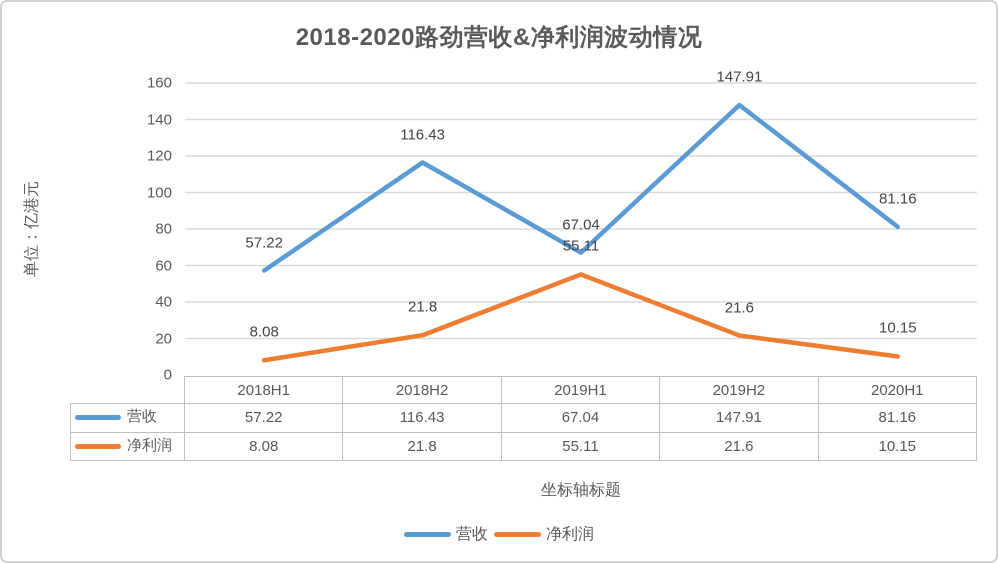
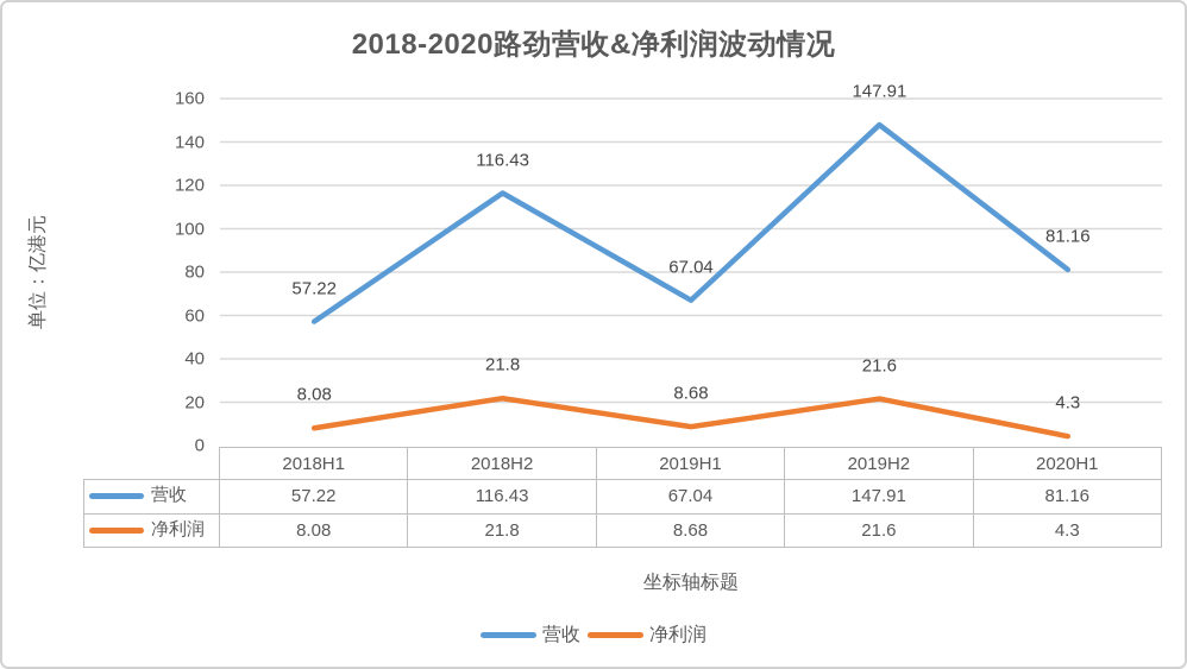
净利润/2019H1: 55.11 -> 8.68
净利润/2020H1: 10.15 -> 4.3
